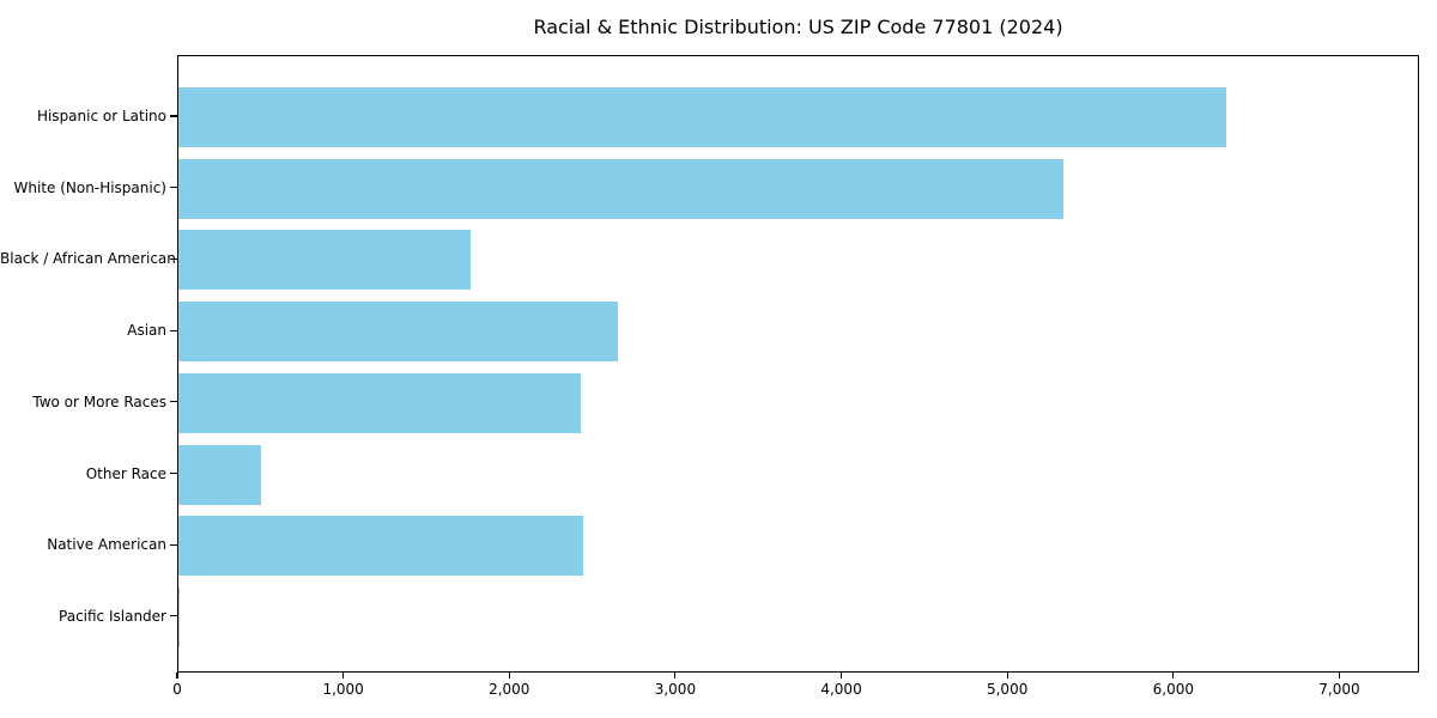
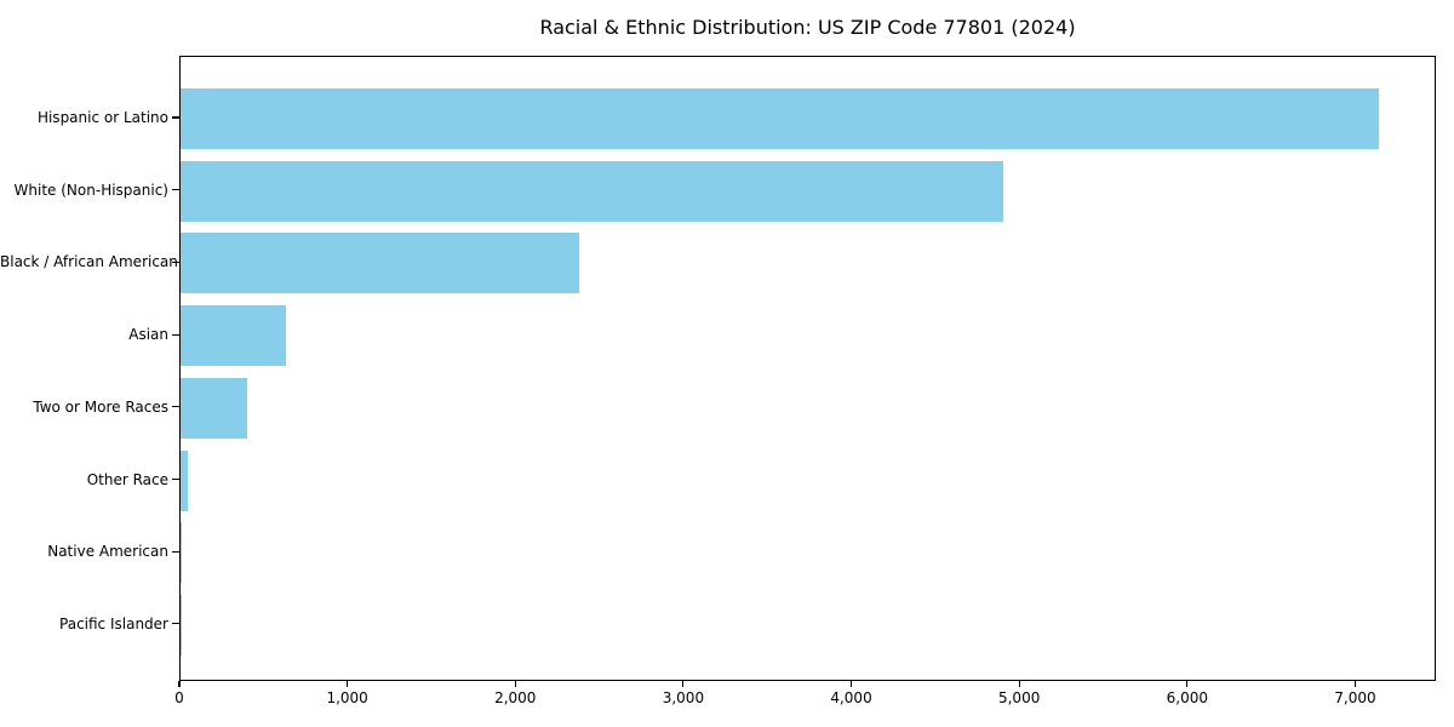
Hispanic or Latino: 6310 -> 7130
White (Non-Hispanic): 5330 -> 4900
Black / African American: 1760 -> 2380
Asian: 2650 -> 630
Two or More Races: 2420 -> 400
Other Race: 500 -> 40
Native American: 2440 -> 10
